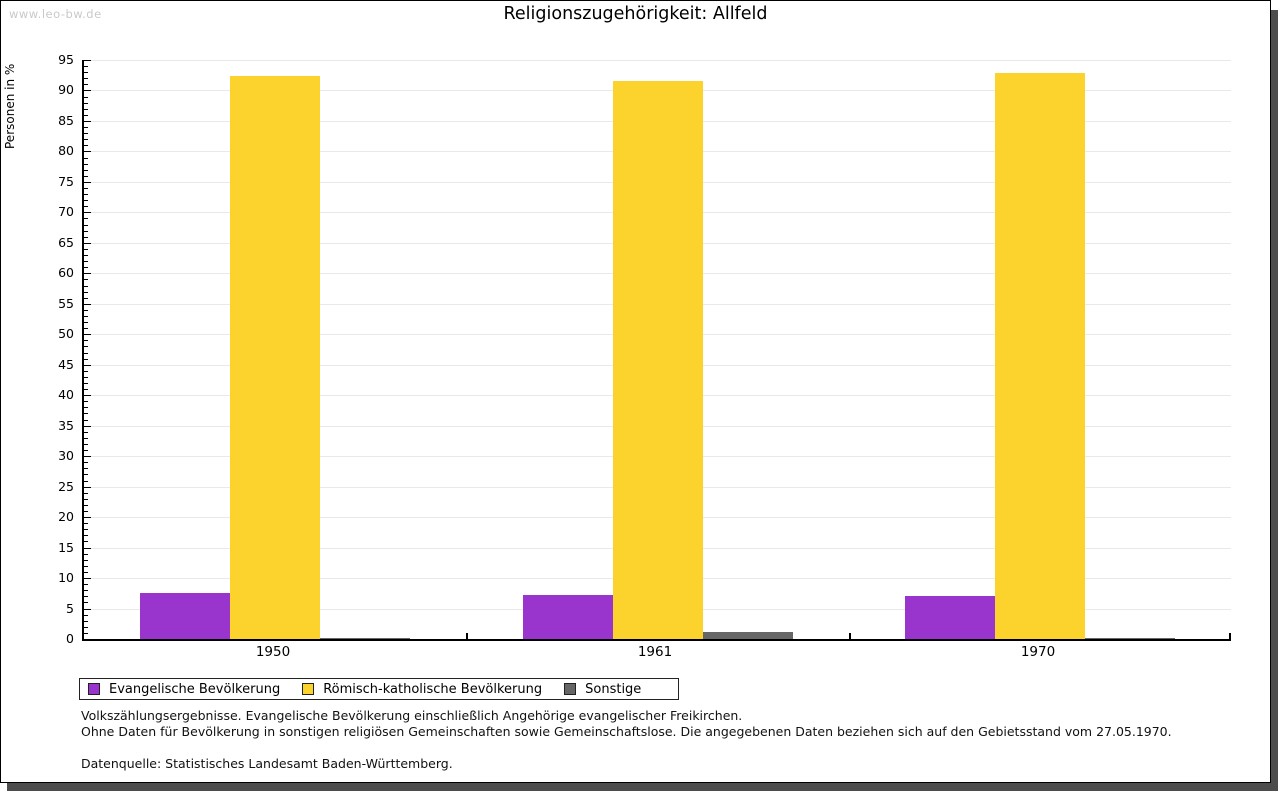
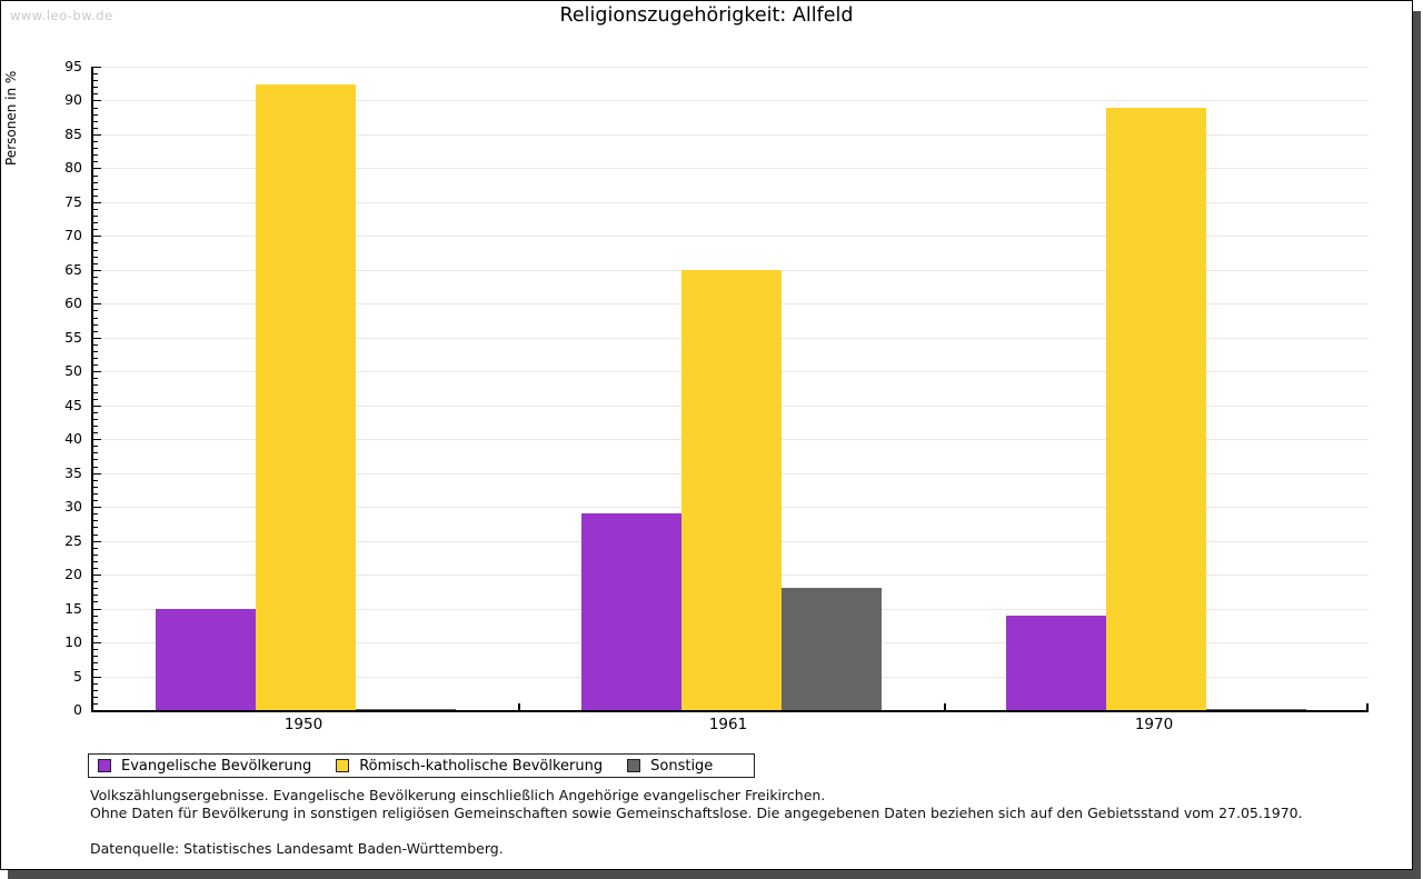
Evangelische Bevölkerung/1950: 8 -> 15
Evangelische Bevölkerung/1961: 7 -> 29
Römisch-katholische Bevölkerung/1961: 92 -> 65
Sonstige/1961: 1 -> 18
Evangelische Bevölkerung/1970: 7 -> 14
Römisch-katholische Bevölkerung/1970: 93 -> 89
